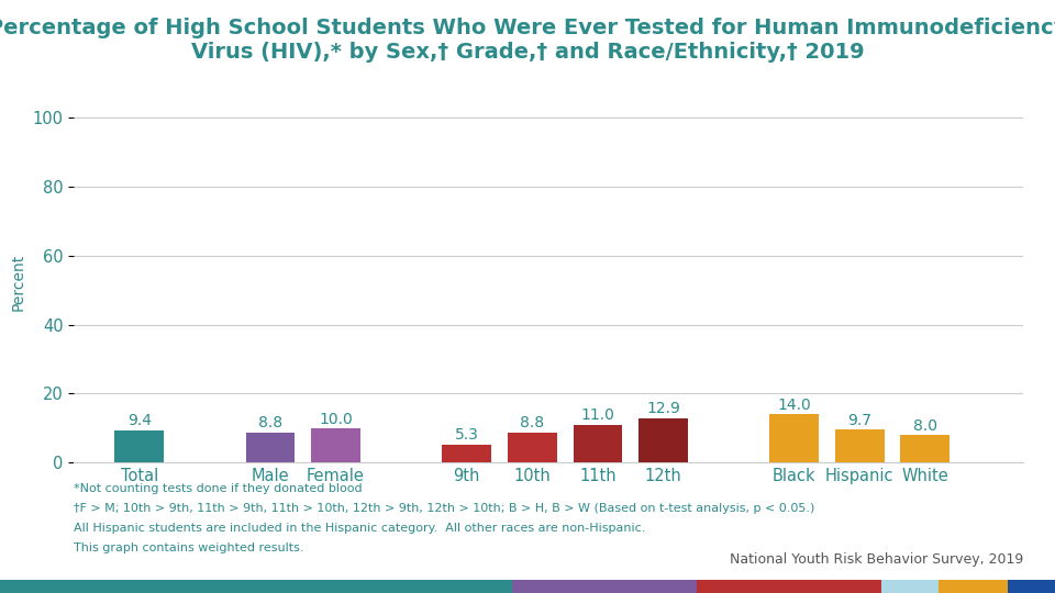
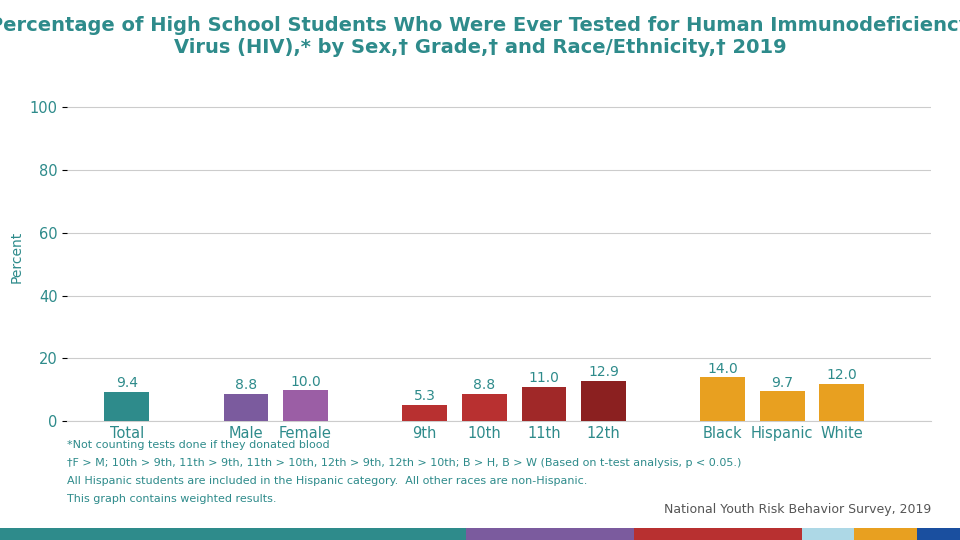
White: 8.0 -> 12.0
